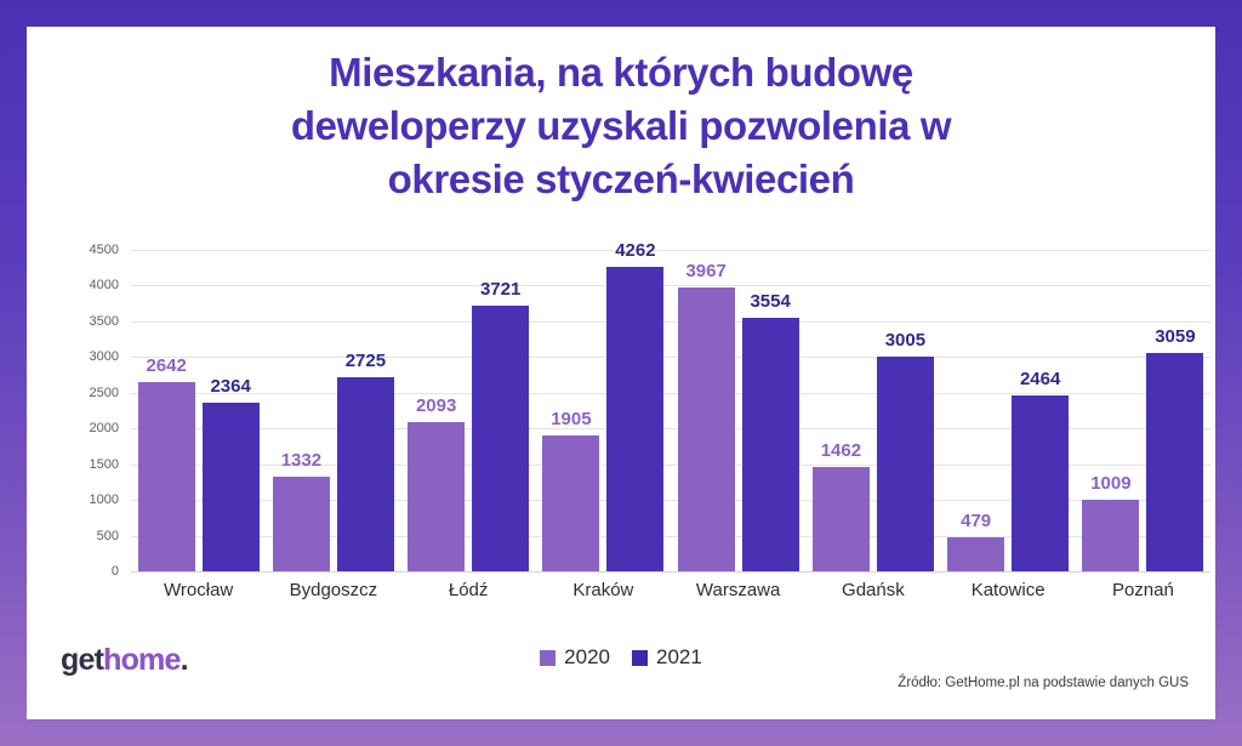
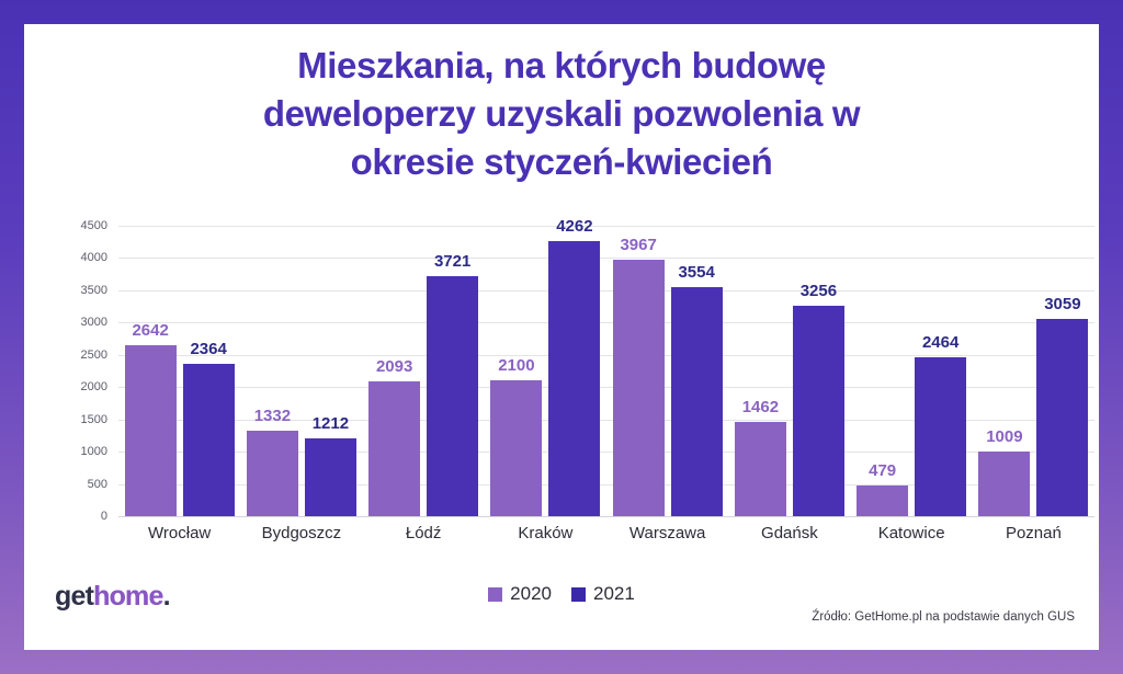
2021/Bydgoszcz: 2725 -> 1212
2020/Kraków: 1905 -> 2100
2021/Gdańsk: 3005 -> 3256
